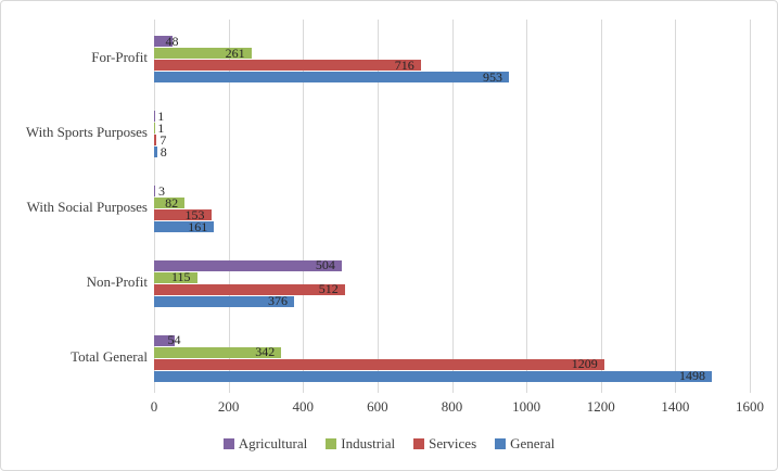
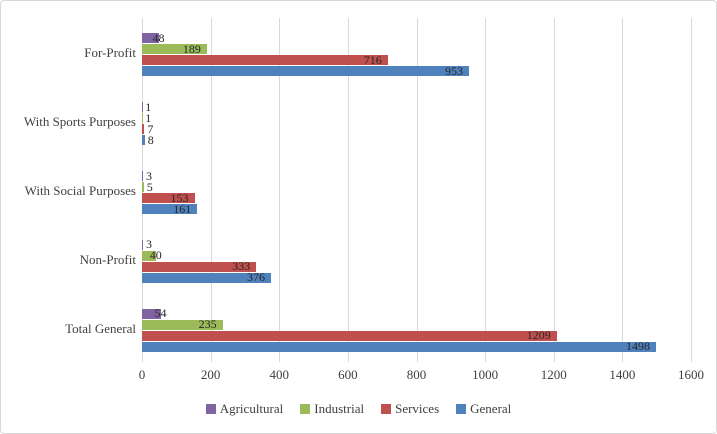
Industrial/For-Profit: 261 -> 189
Industrial/With Social Purposes: 82 -> 5
Agricultural/Non-Profit: 504 -> 3
Industrial/Non-Profit: 115 -> 40
Services/Non-Profit: 512 -> 333
Industrial/Total General: 342 -> 235
